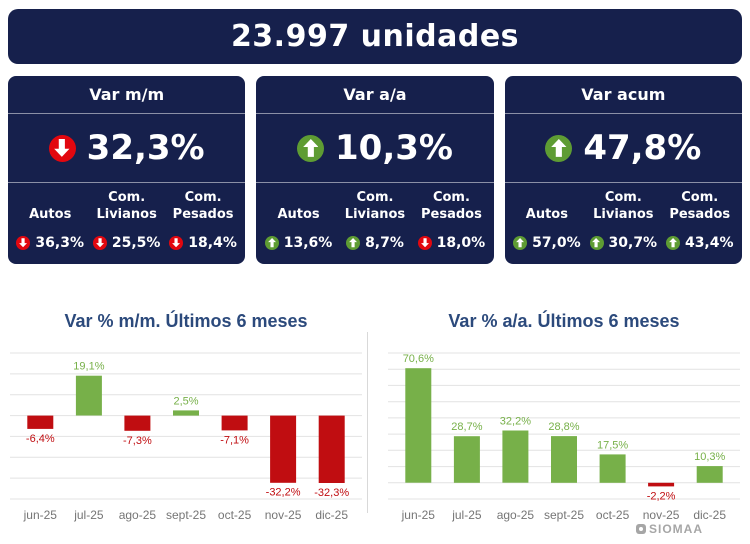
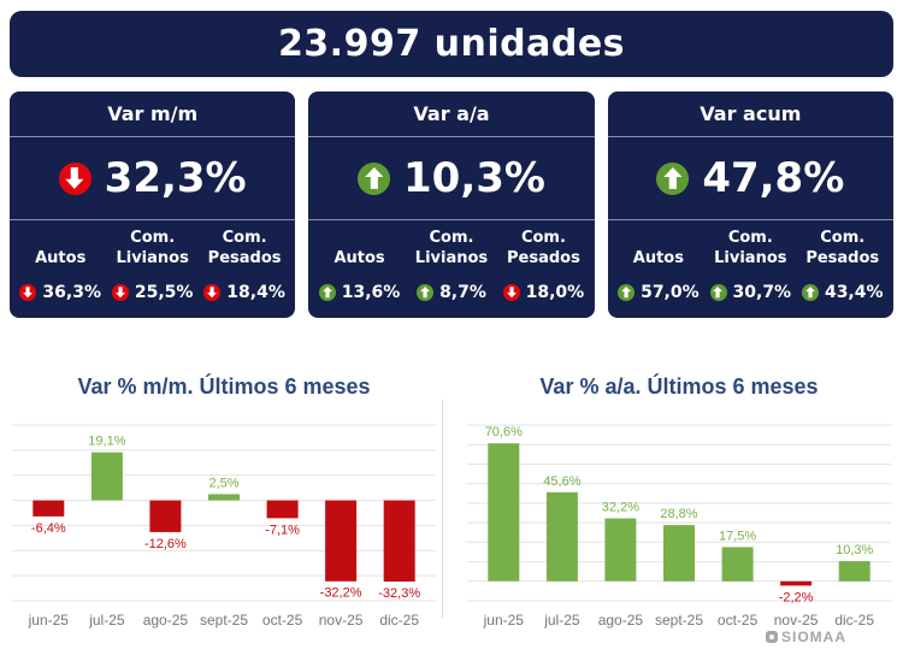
Var % m/m. Últimos 6 meses/ago-25: -7,3% -> -12,6%
Var % a/a. Últimos 6 meses/jul-25: 28,7% -> 45,6%
